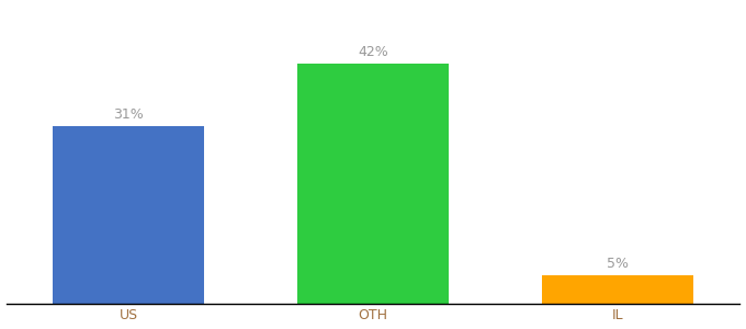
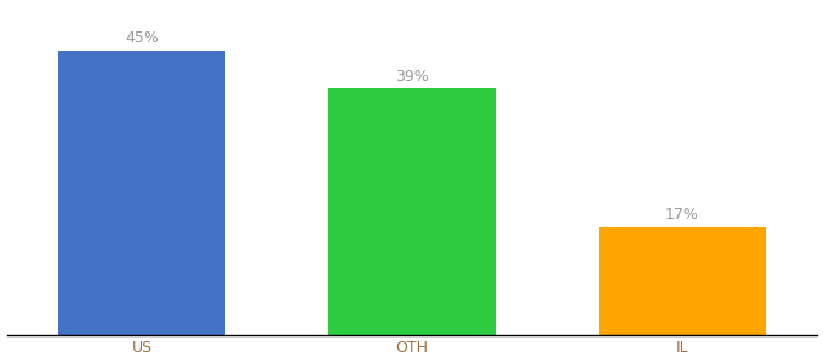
US: 31% -> 45%
OTH: 42% -> 39%
IL: 5% -> 17%
